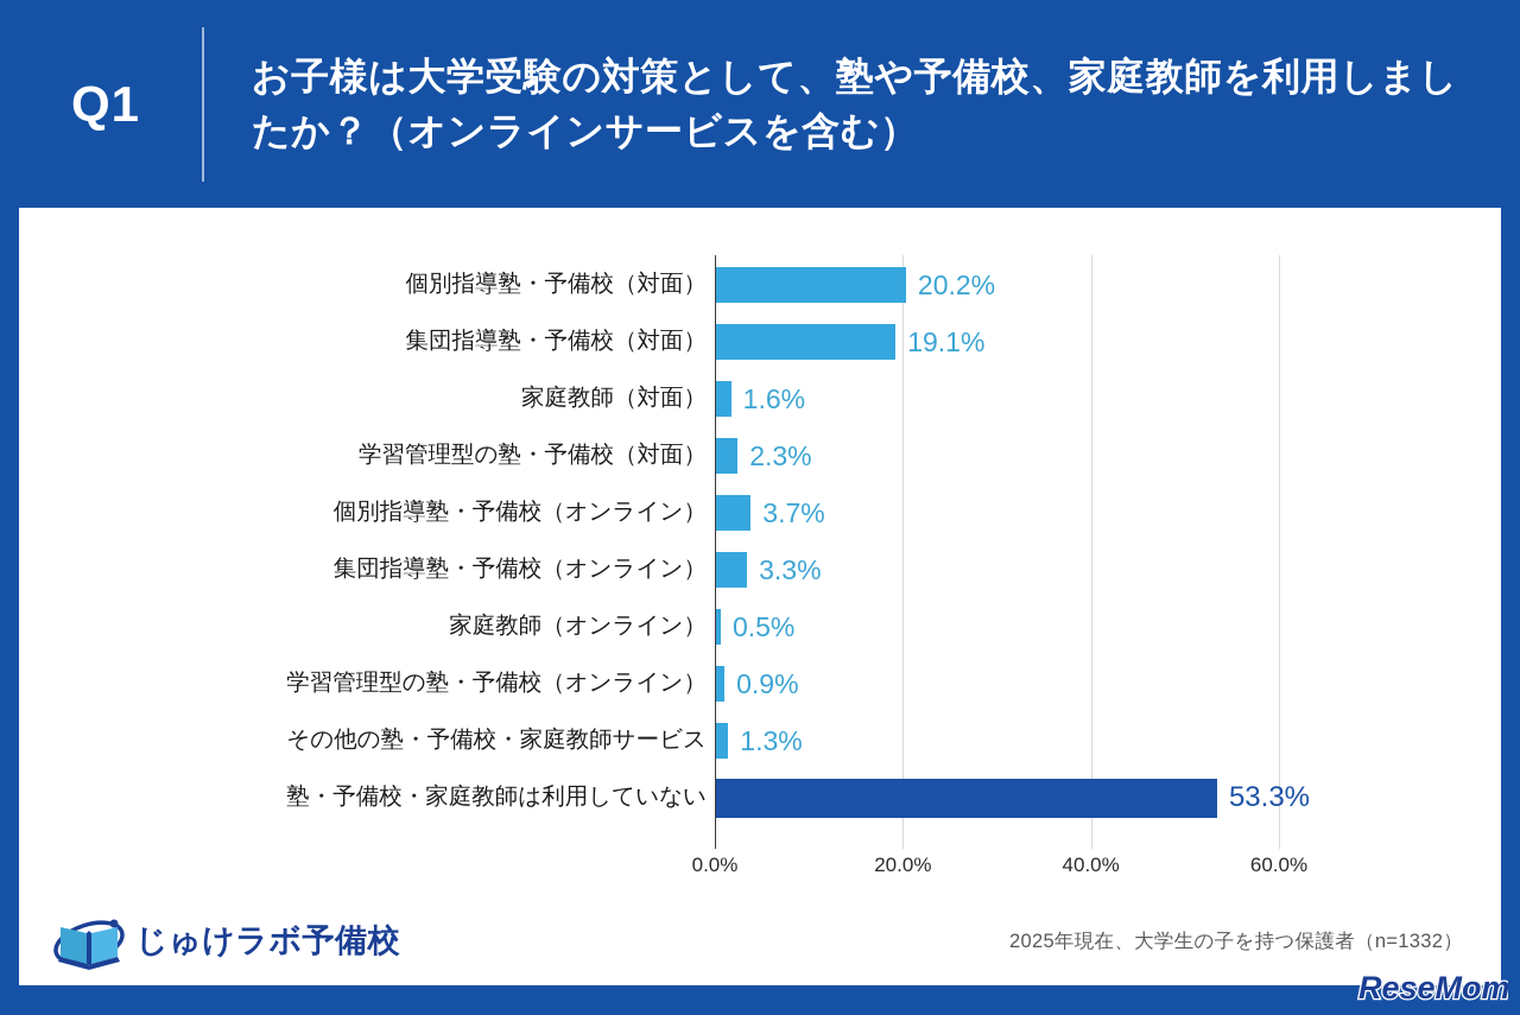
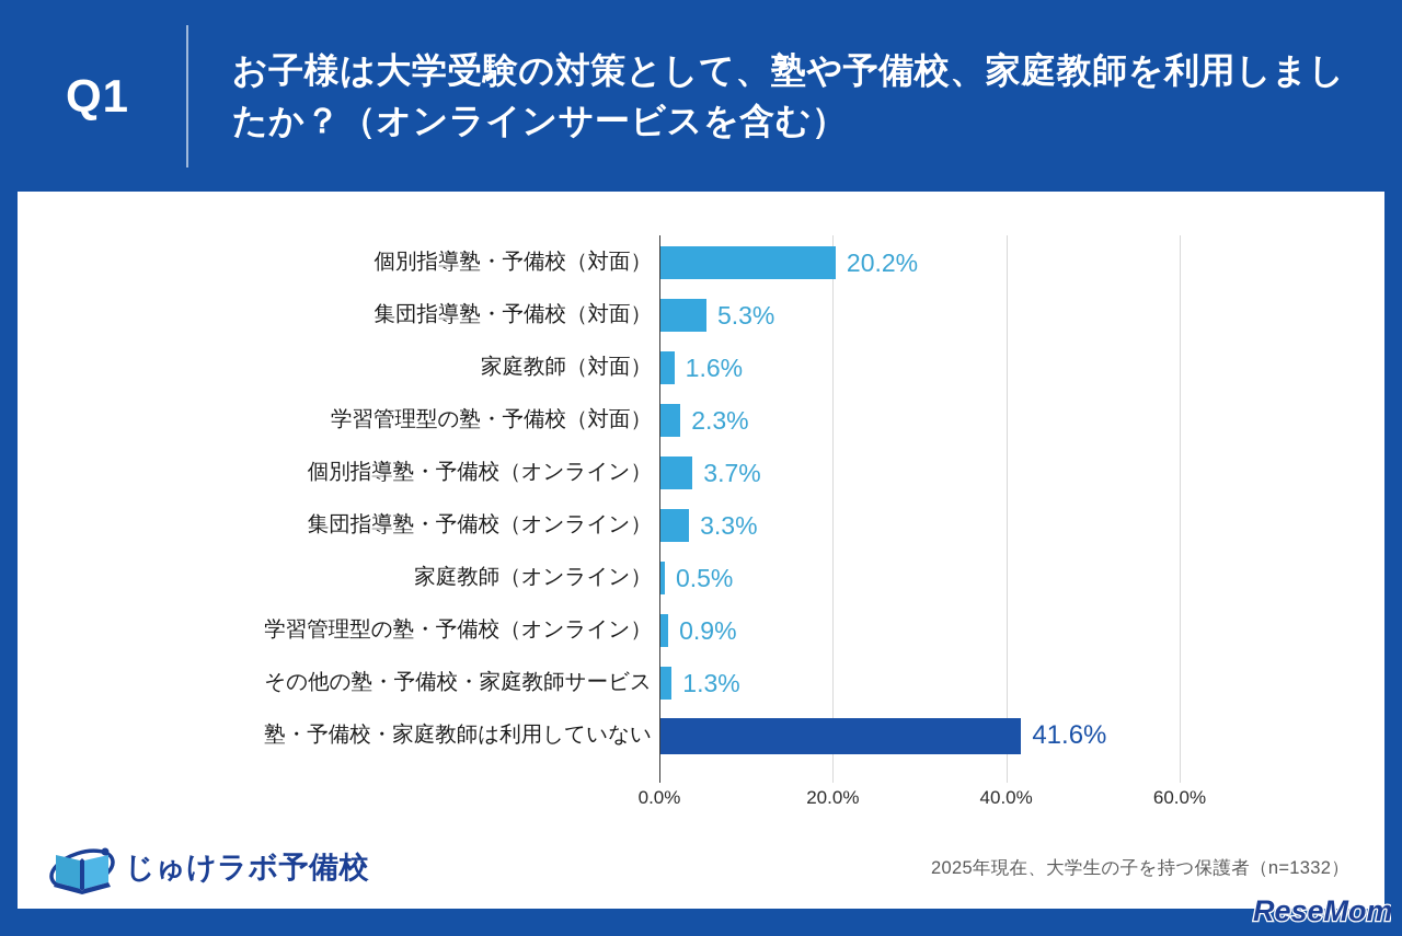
集団指導塾・予備校（対面）: 19.1% -> 5.3%
塾・予備校・家庭教師は利用していない: 53.3% -> 41.6%
